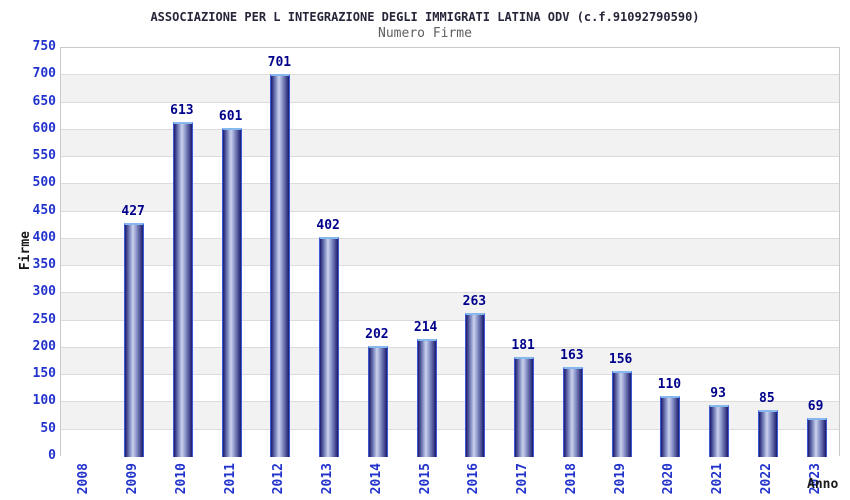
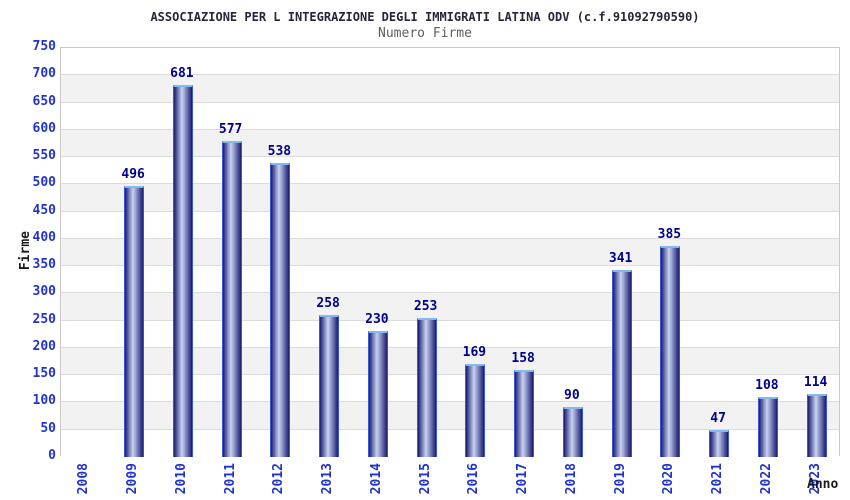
2009: 427 -> 496
2010: 613 -> 681
2011: 601 -> 577
2012: 701 -> 538
2013: 402 -> 258
2014: 202 -> 230
2015: 214 -> 253
2016: 263 -> 169
2017: 181 -> 158
2018: 163 -> 90
2019: 156 -> 341
2020: 110 -> 385
2021: 93 -> 47
2022: 85 -> 108
2023: 69 -> 114
